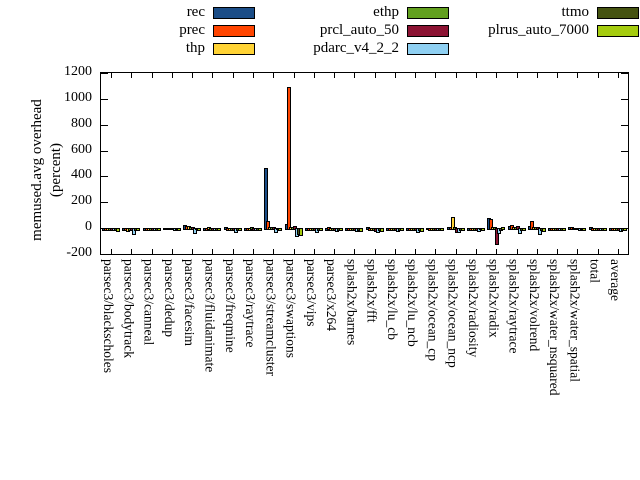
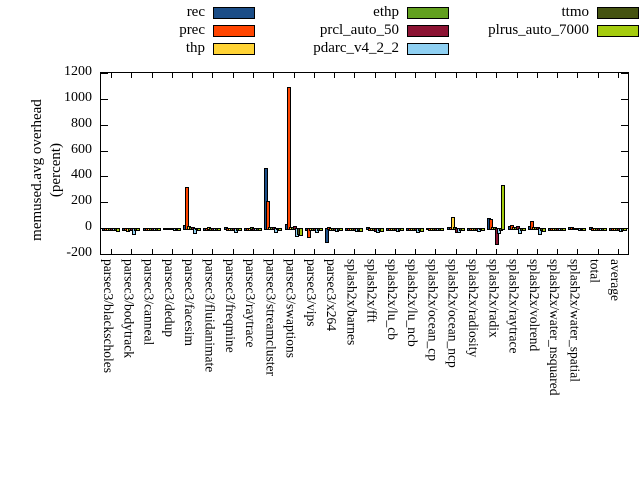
prec/parsec3/facesim: 20 -> 320
prec/parsec3/streamcluster: 60 -> 210
prec/parsec3/vips: -10 -> -60
rec/parsec3/x264: -10 -> -100
plrus_auto_7000/splash2x/radix: 10 -> 330
